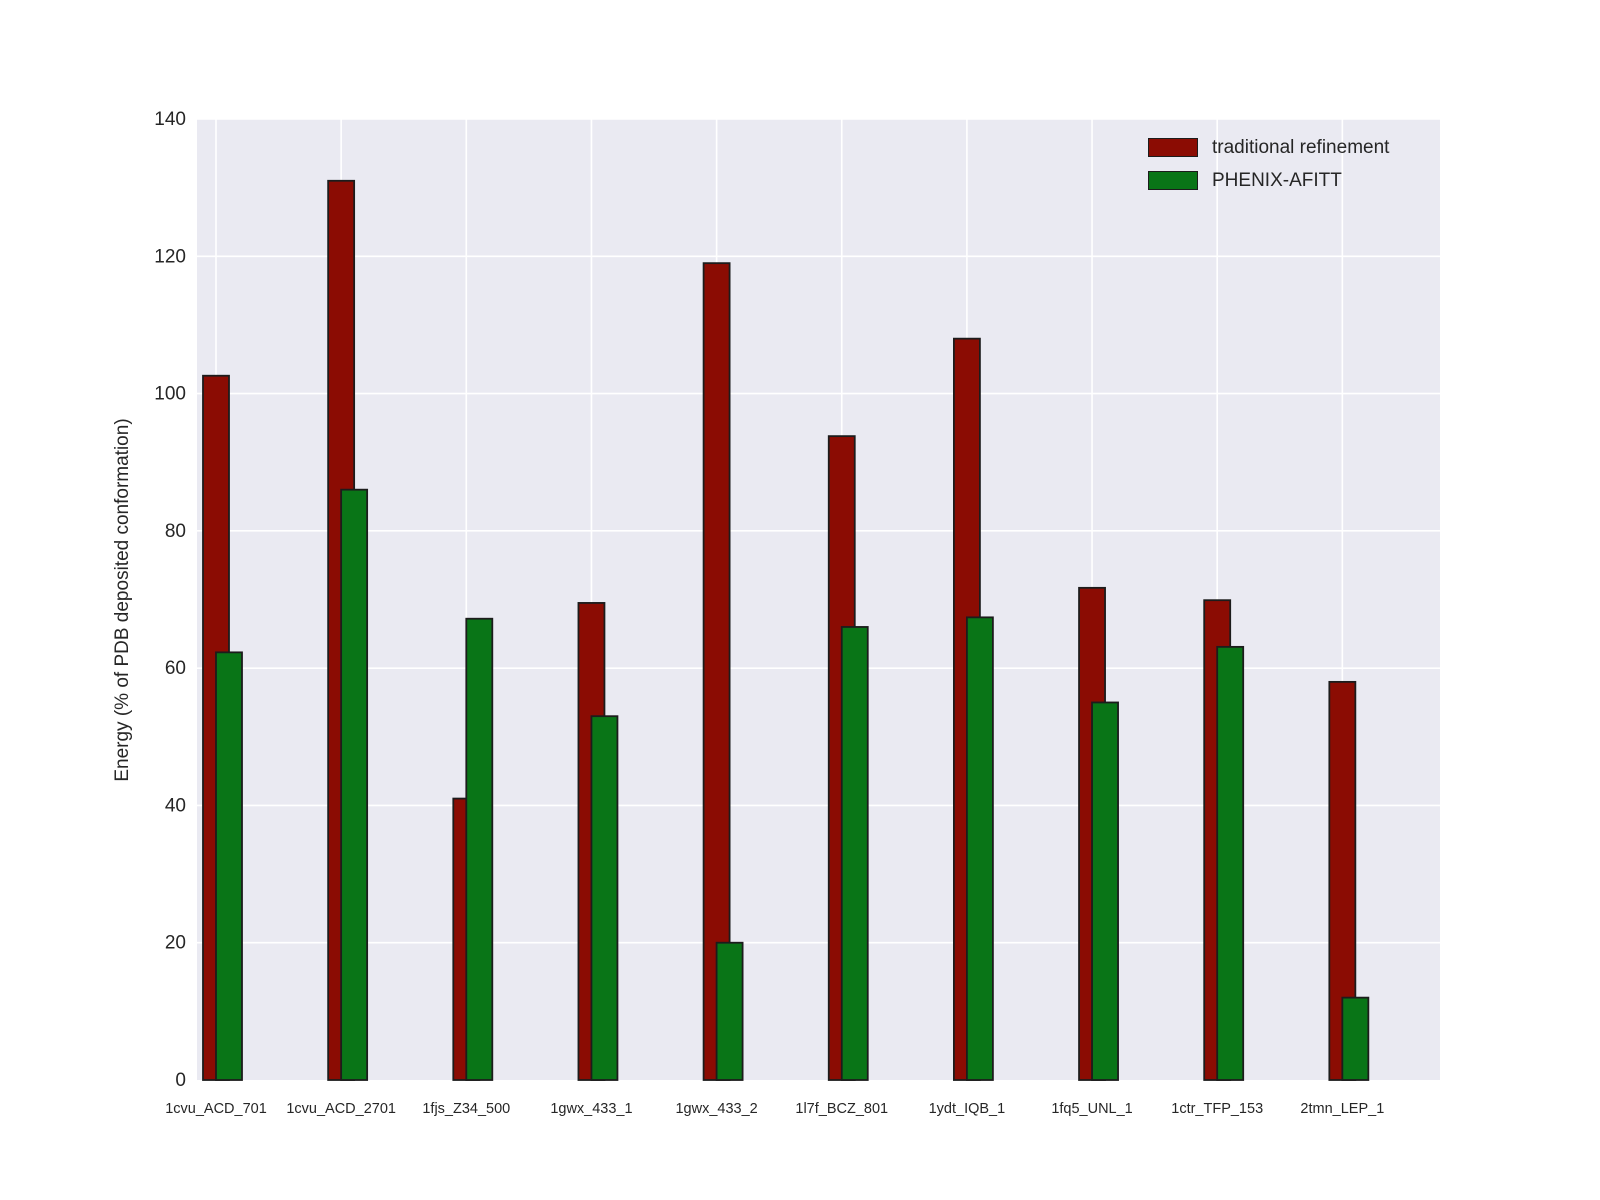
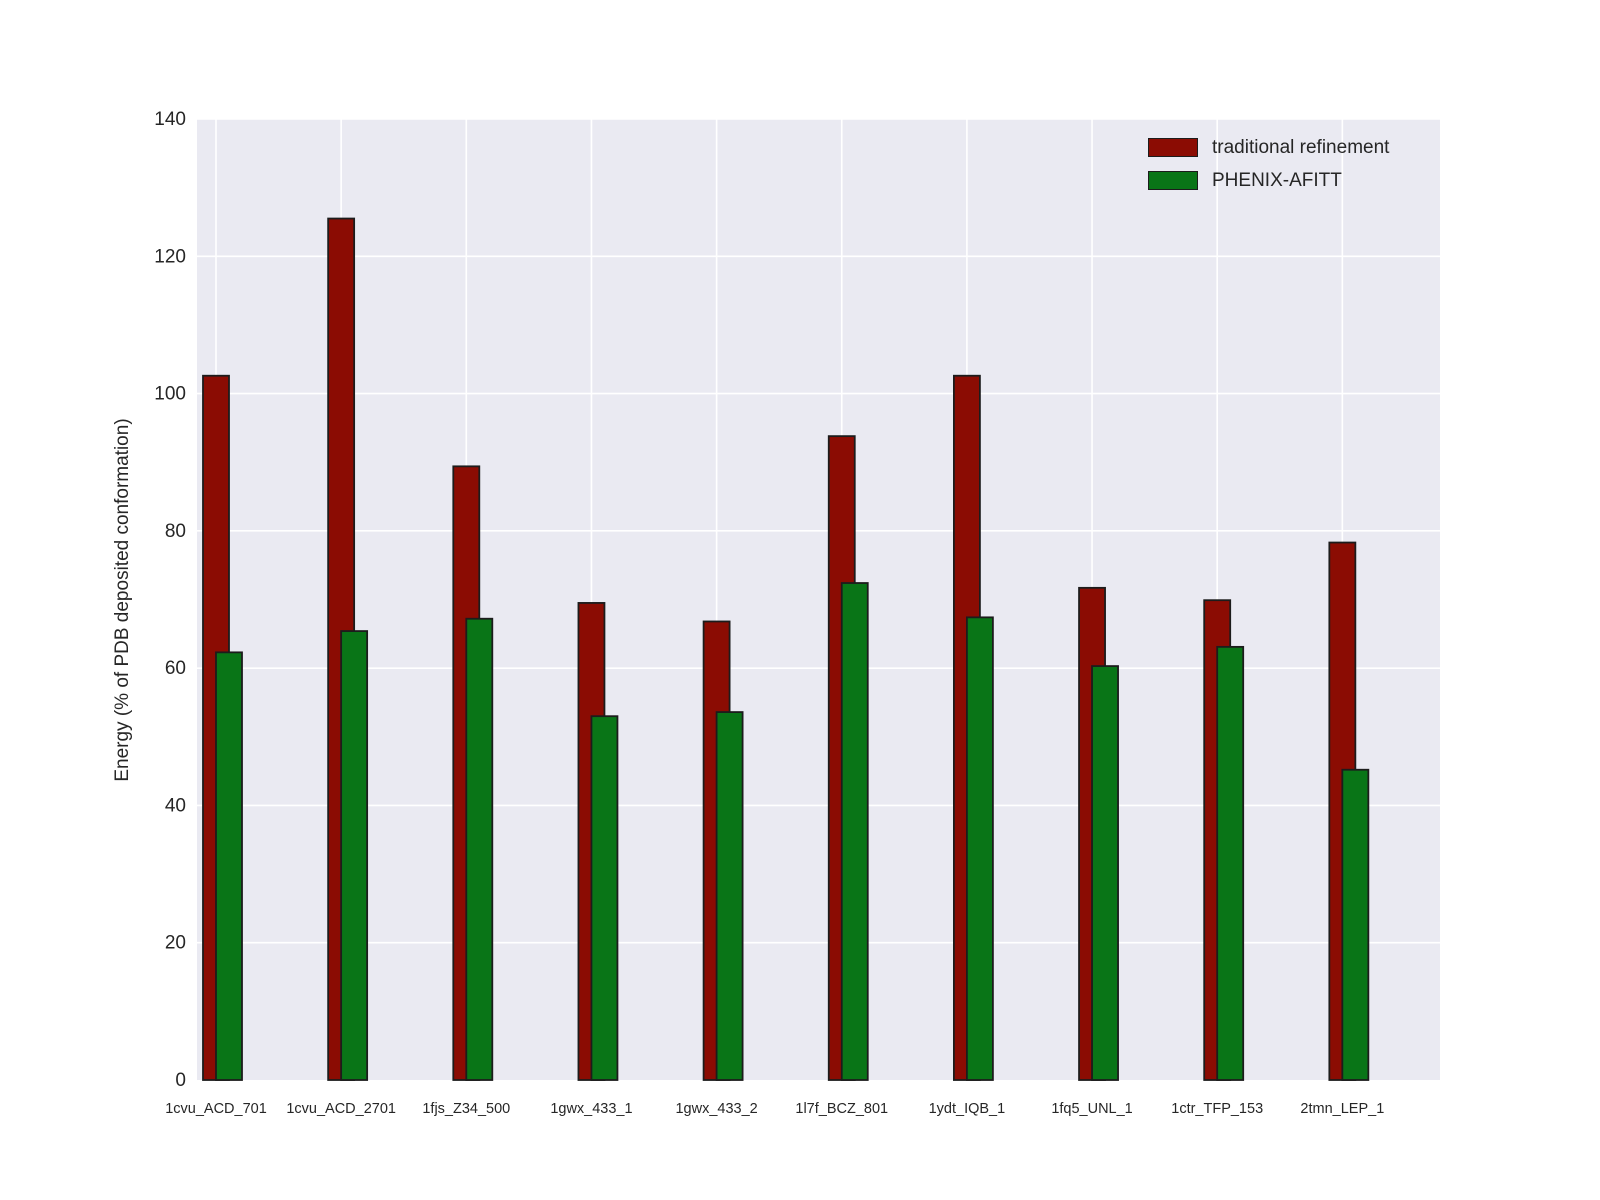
traditional refinement/1cvu_ACD_2701: 131 -> 126
PHENIX-AFITT/1cvu_ACD_2701: 86 -> 65
traditional refinement/1fjs_Z34_500: 41 -> 89
traditional refinement/1gwx_433_2: 119 -> 67
PHENIX-AFITT/1gwx_433_2: 20 -> 54
PHENIX-AFITT/1l7f_BCZ_801: 66 -> 72
traditional refinement/1ydt_IQB_1: 108 -> 103
PHENIX-AFITT/1fq5_UNL_1: 55 -> 60
traditional refinement/2tmn_LEP_1: 58 -> 78
PHENIX-AFITT/2tmn_LEP_1: 12 -> 45
